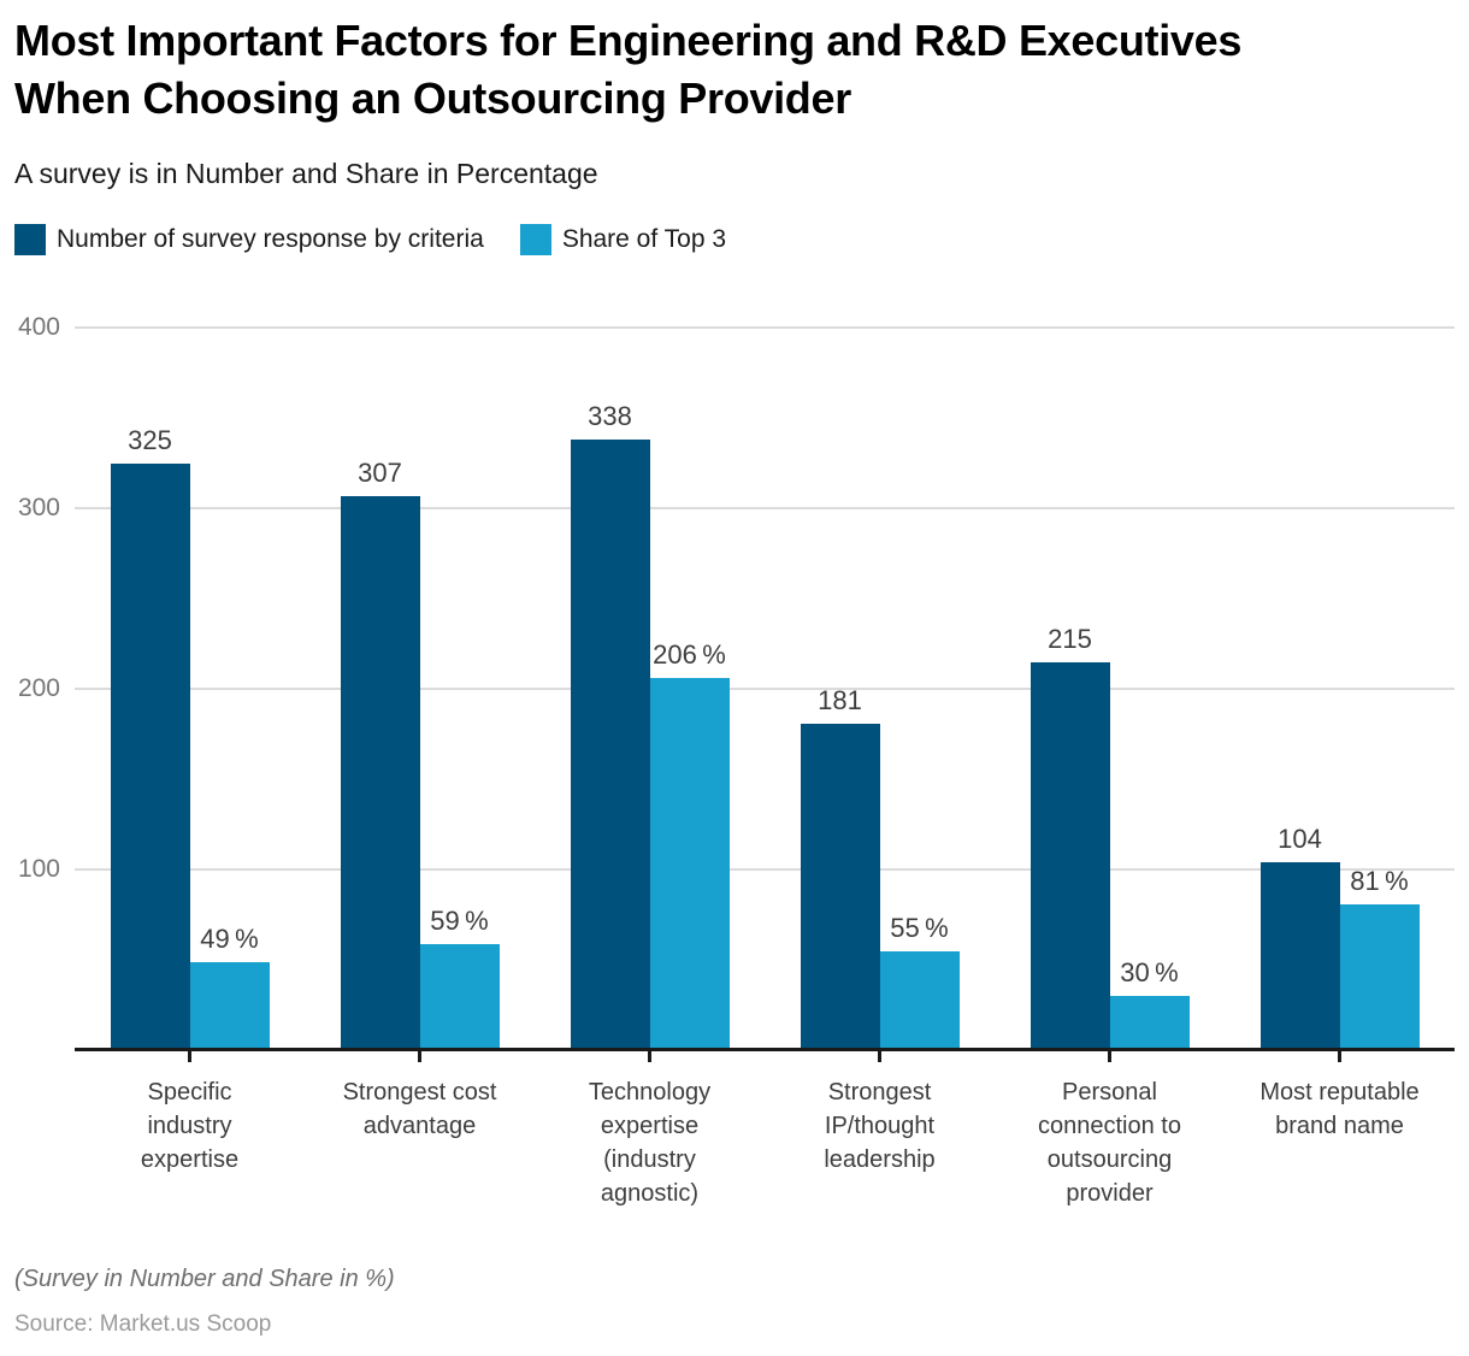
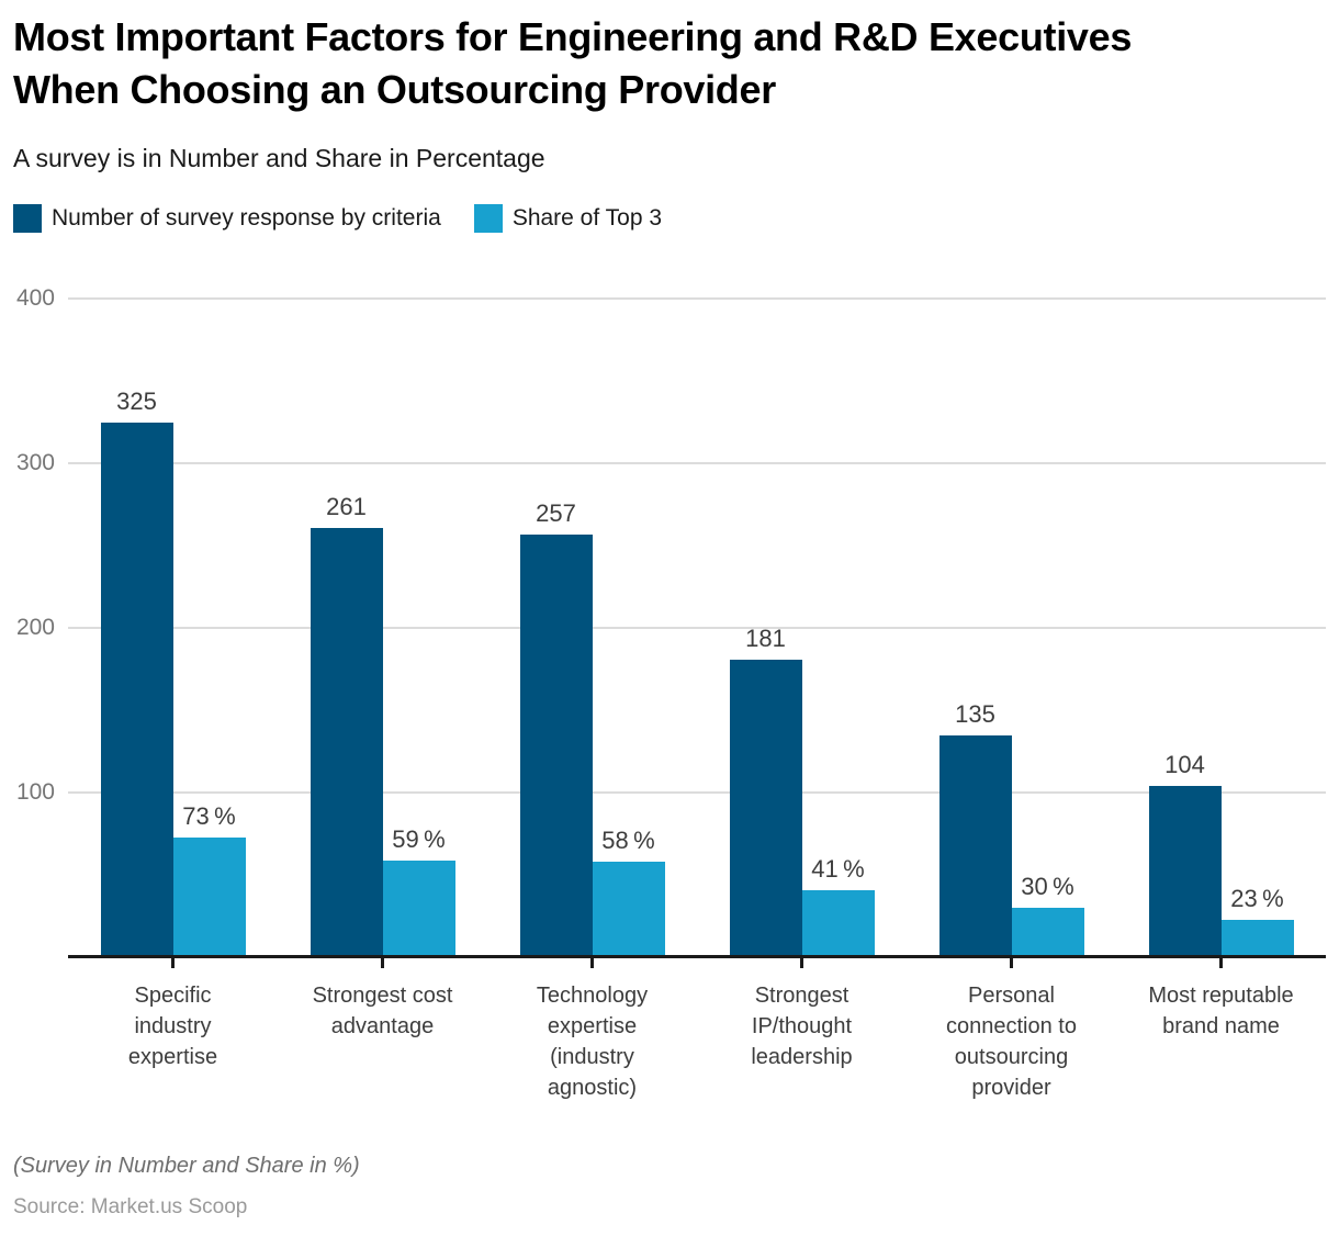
Share of Top 3/Specific industry expertise: 49 -> 73
Number of survey response by criteria/Strongest cost advantage: 307 -> 261
Number of survey response by criteria/Technology expertise (industry agnostic): 338 -> 257
Share of Top 3/Technology expertise (industry agnostic): 206 -> 58
Share of Top 3/Strongest IP/thought leadership: 55 -> 41
Number of survey response by criteria/Personal connection to outsourcing provider: 215 -> 135
Share of Top 3/Most reputable brand name: 81 -> 23
